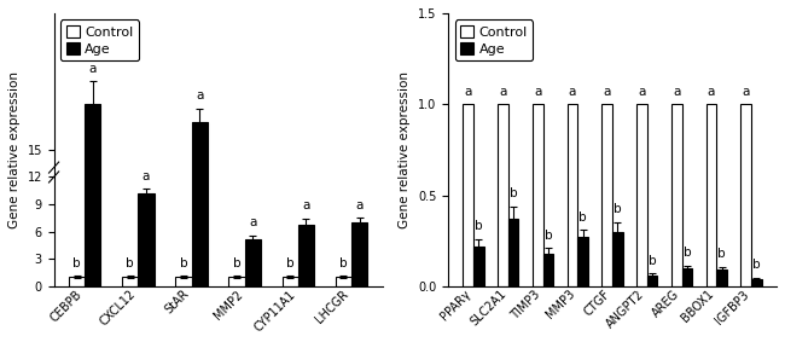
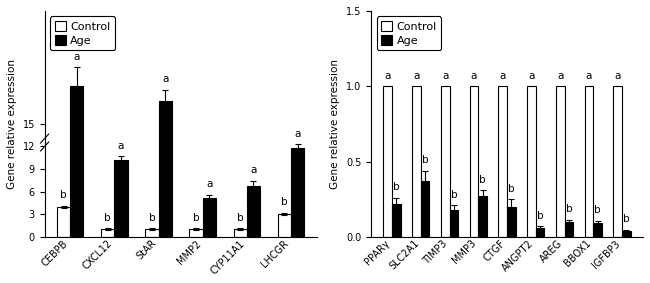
Control/CEBPB: 1 -> 4
Control/LHCGR: 1 -> 3
Age/LHCGR: 7.0 -> 11.8
Age/CTGF: 0.30 -> 0.20
